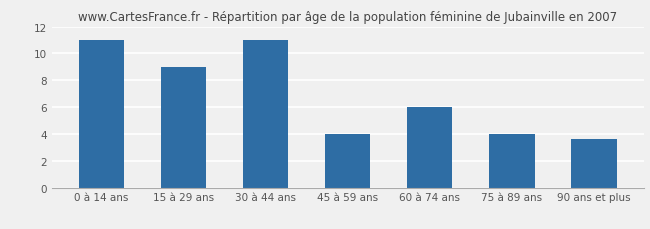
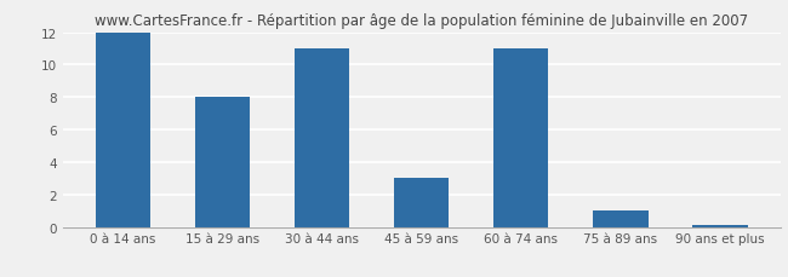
0 à 14 ans: 11.0 -> 12.0
15 à 29 ans: 9.0 -> 8.0
45 à 59 ans: 4.0 -> 3.0
60 à 74 ans: 6.0 -> 11.0
75 à 89 ans: 4.0 -> 1.0
90 ans et plus: 3.6 -> 0.1
